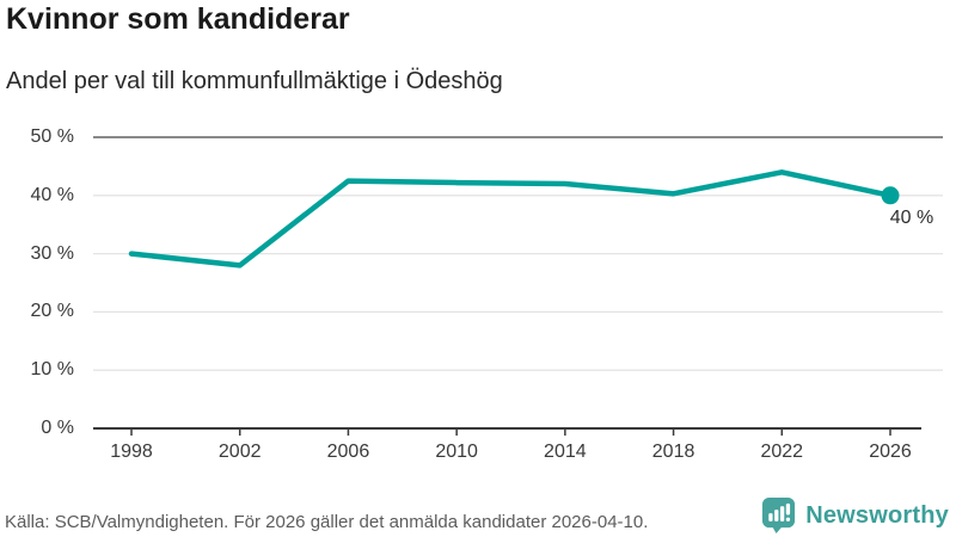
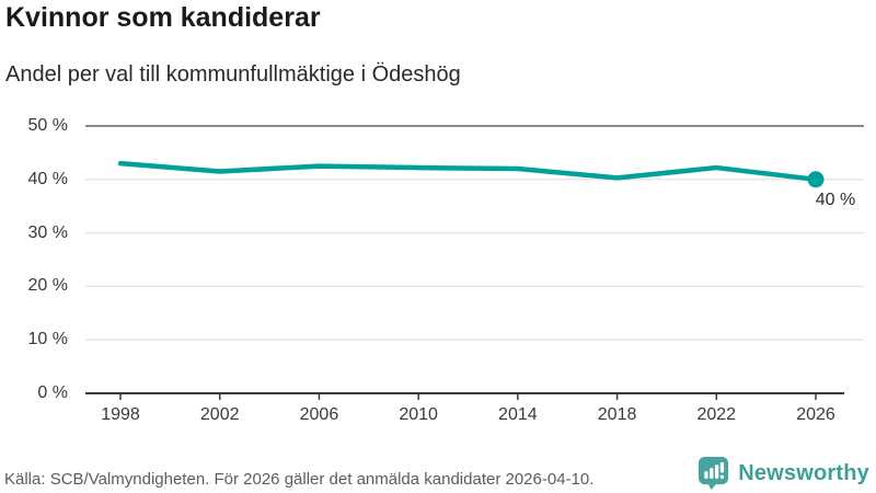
1998: 30% -> 43%
2002: 28% -> 42%
2022: 44% -> 42%
